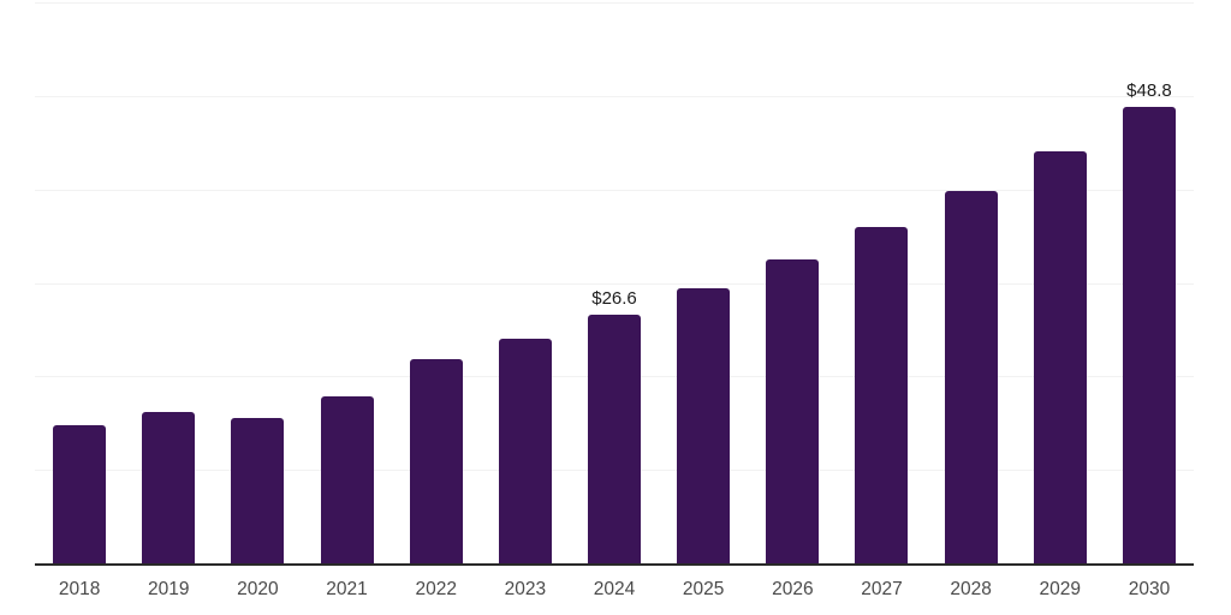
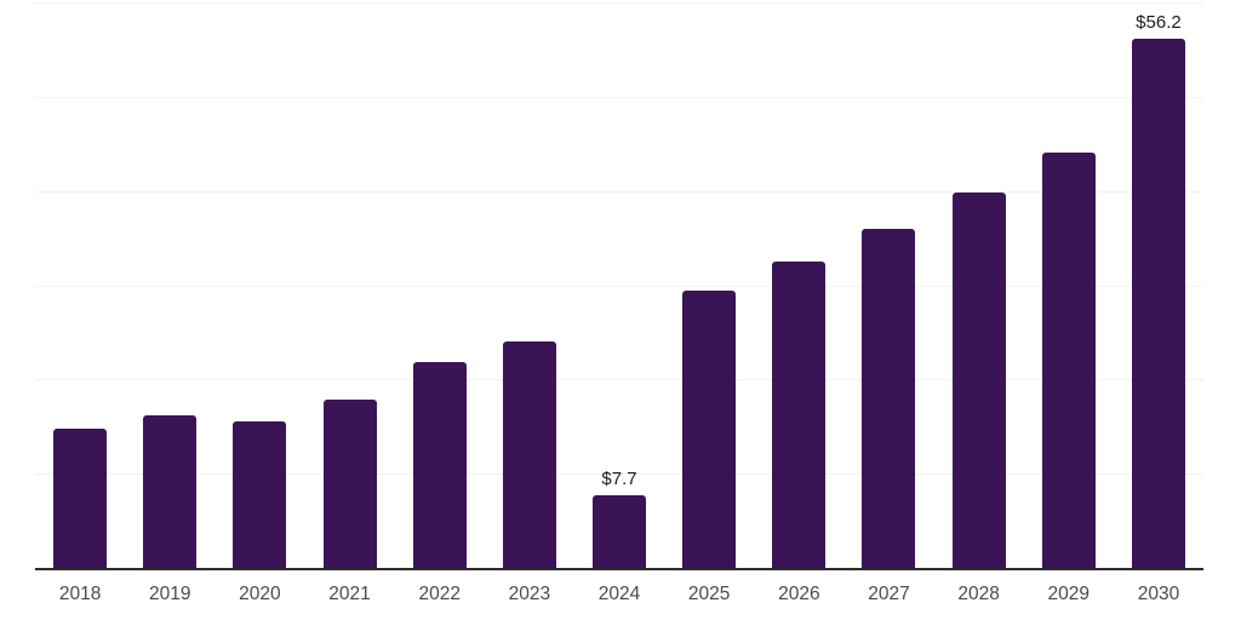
2024: $26.6 -> $7.7
2030: $48.8 -> $56.2
